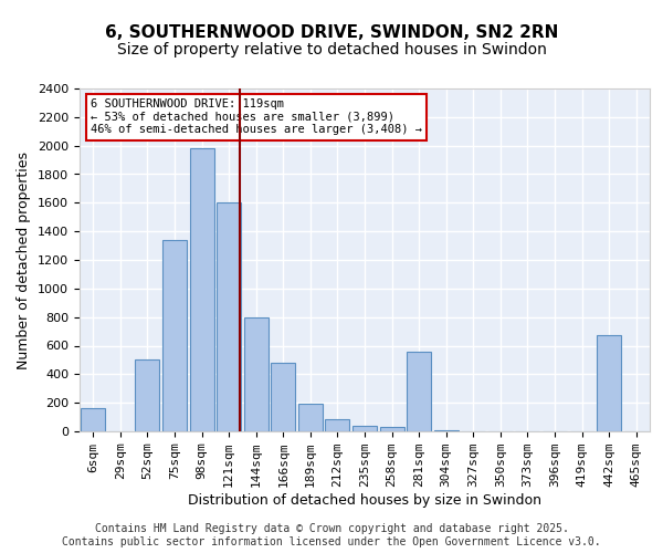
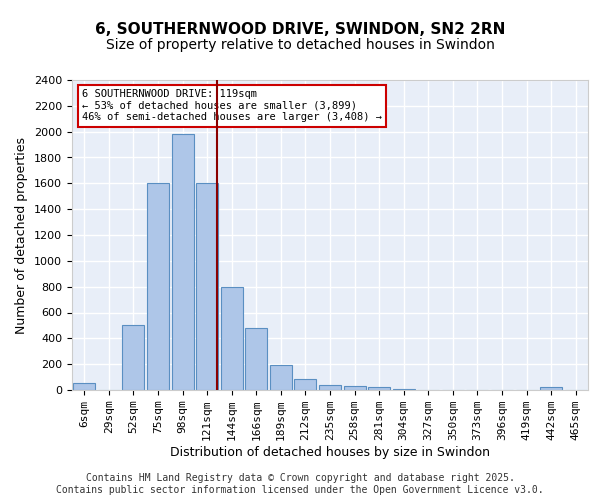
6sqm: 160 -> 60
75sqm: 1340 -> 1600
281sqm: 560 -> 20
442sqm: 670 -> 20
